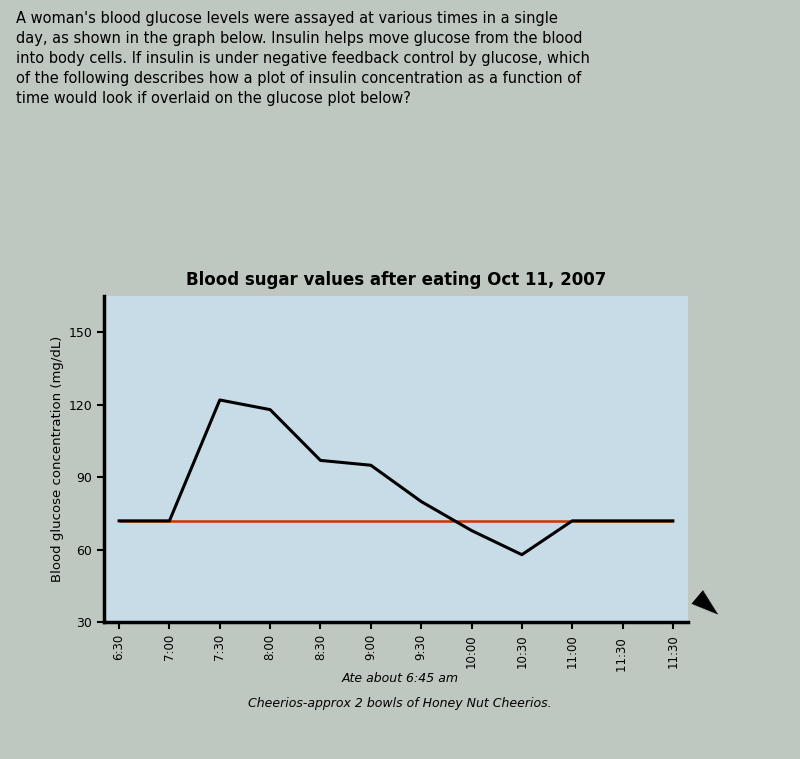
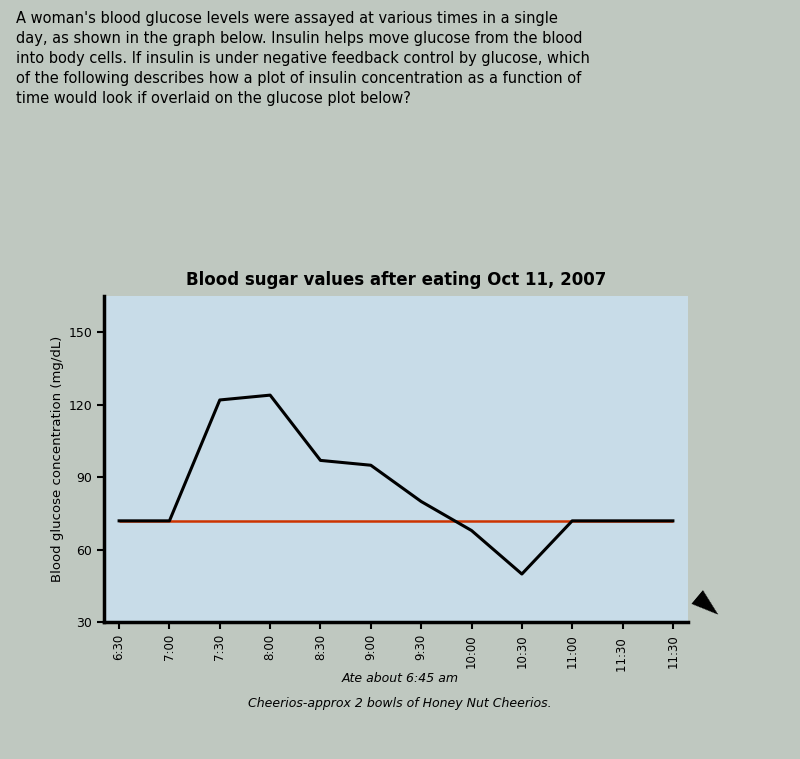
8:00: 118 -> 124
10:30: 58 -> 50
